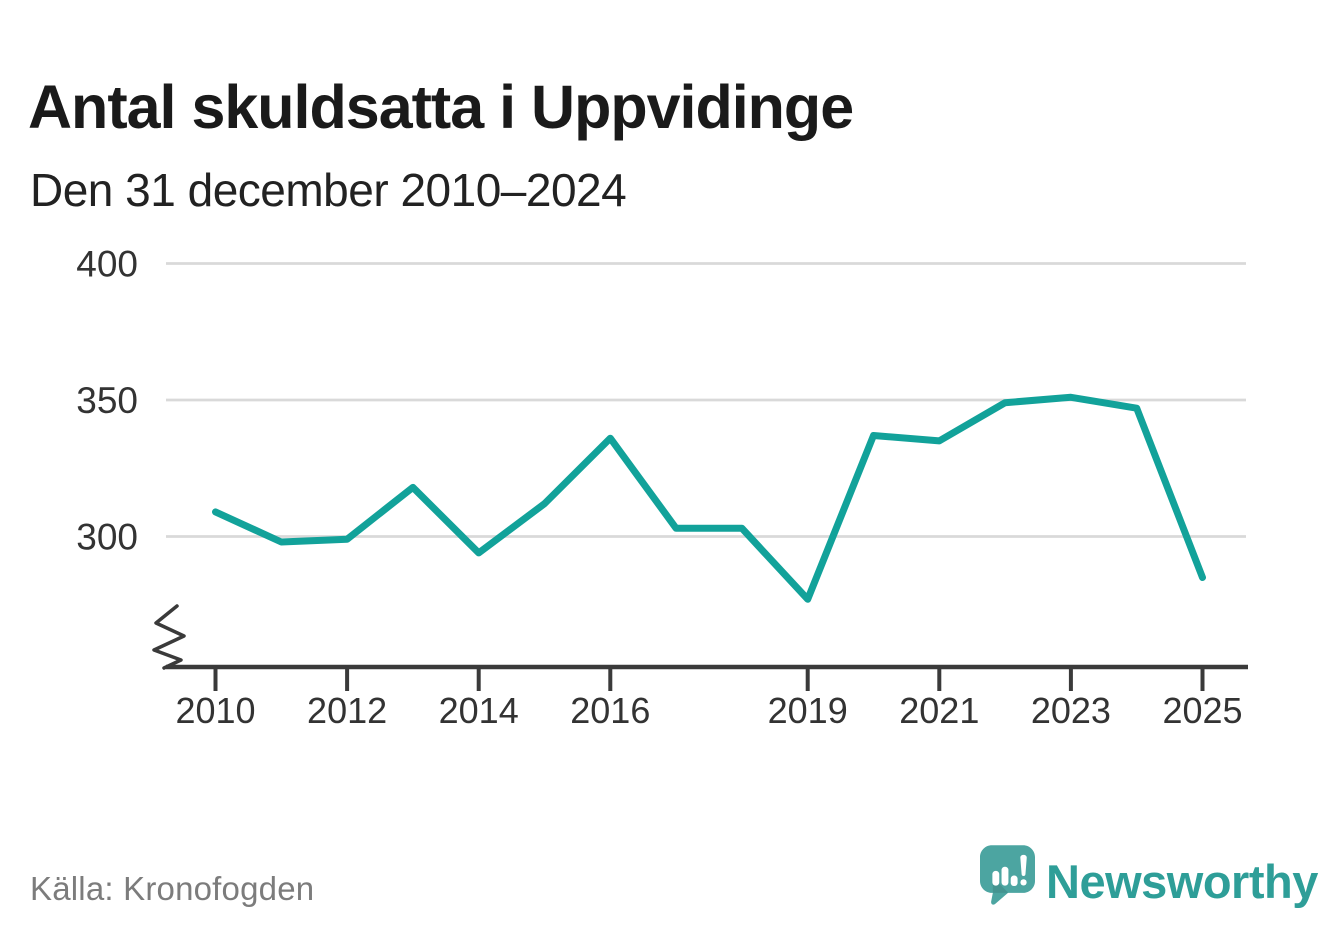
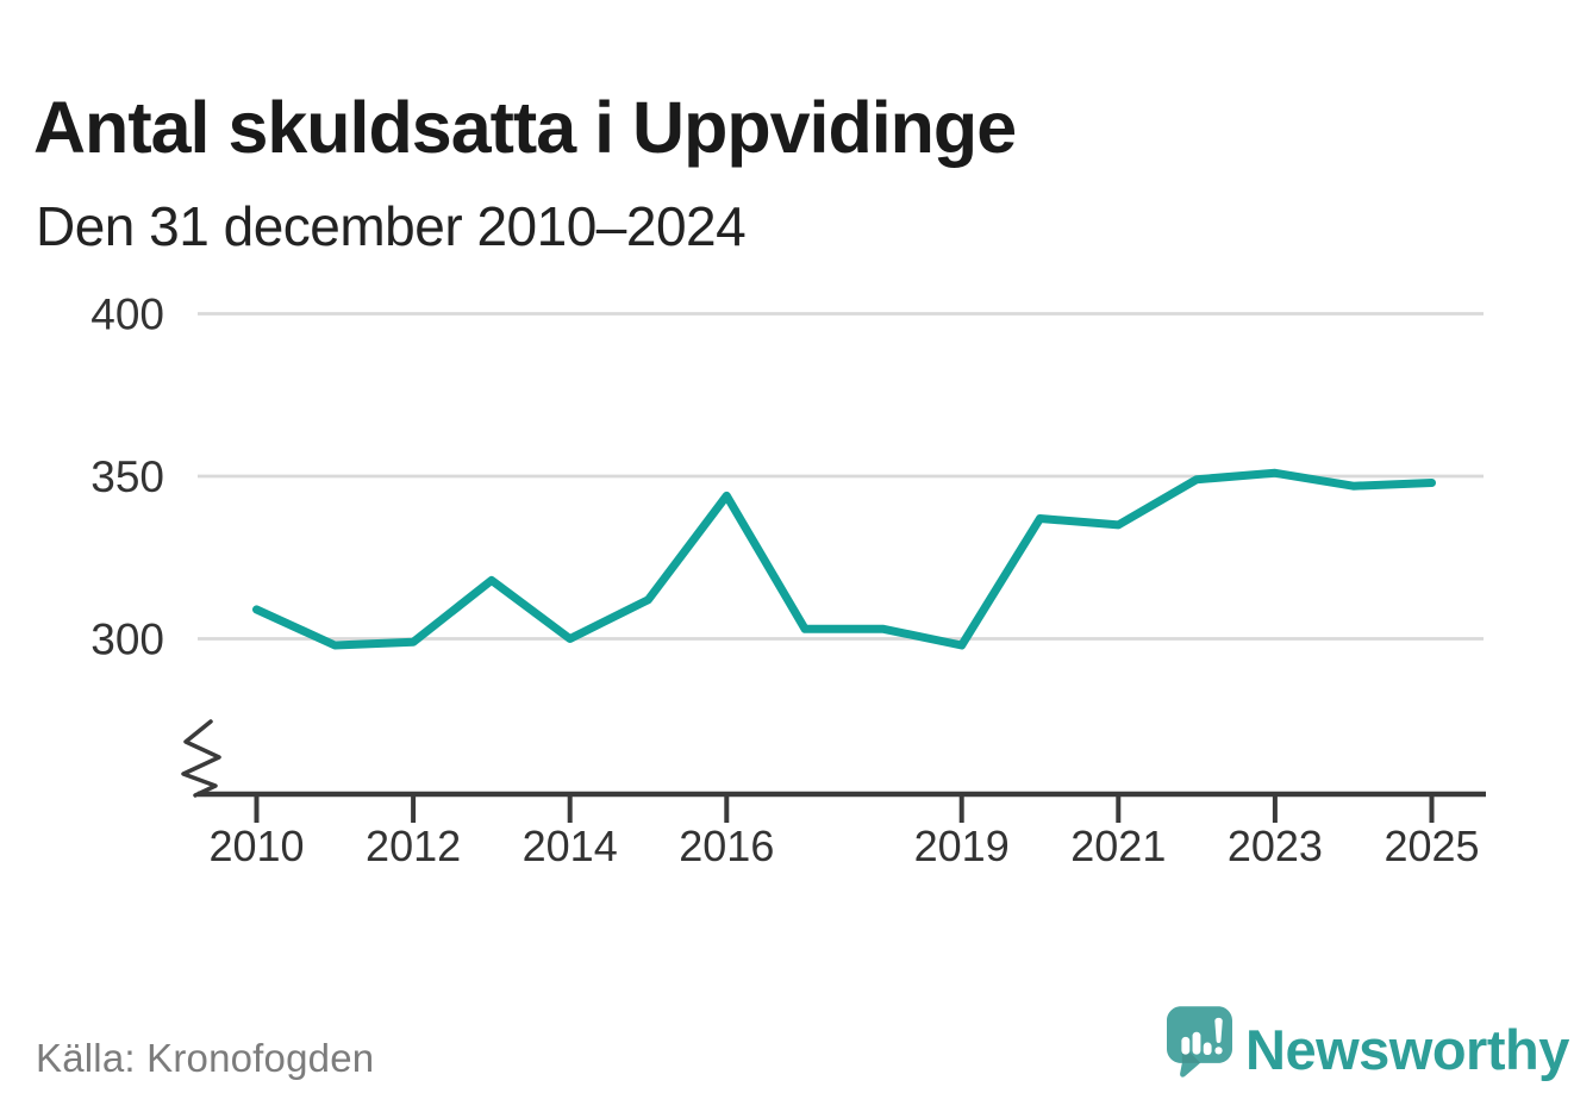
2014: 294 -> 300
2016: 336 -> 344
2019: 277 -> 298
2025: 285 -> 348
